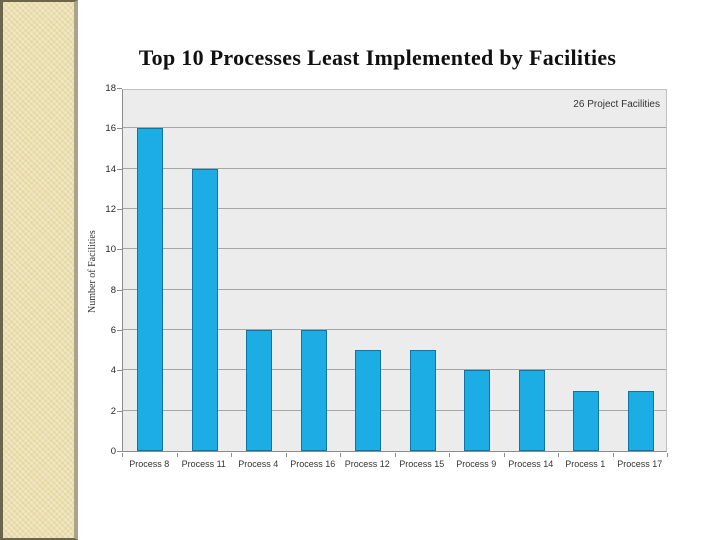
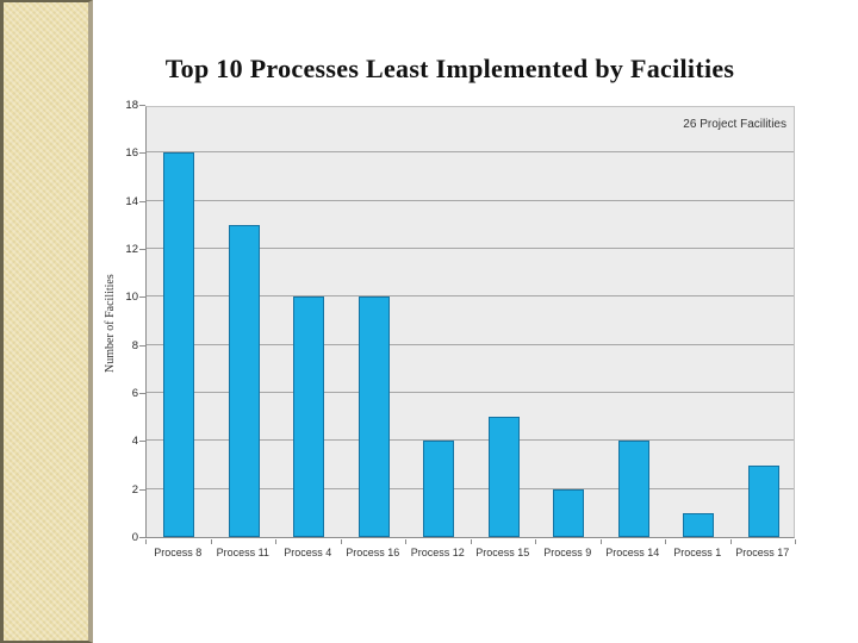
Process 11: 14 -> 13
Process 4: 6 -> 10
Process 16: 6 -> 10
Process 12: 5 -> 4
Process 9: 4 -> 2
Process 1: 3 -> 1
